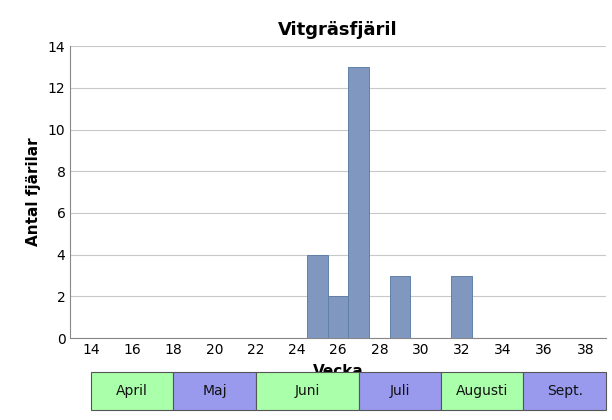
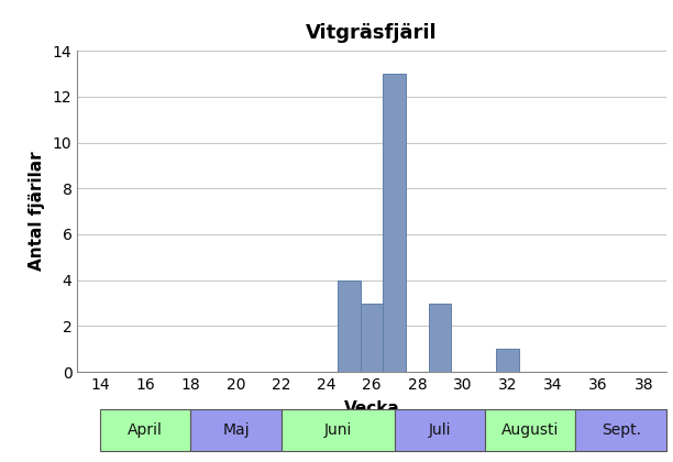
26: 2 -> 3
32: 3 -> 1
